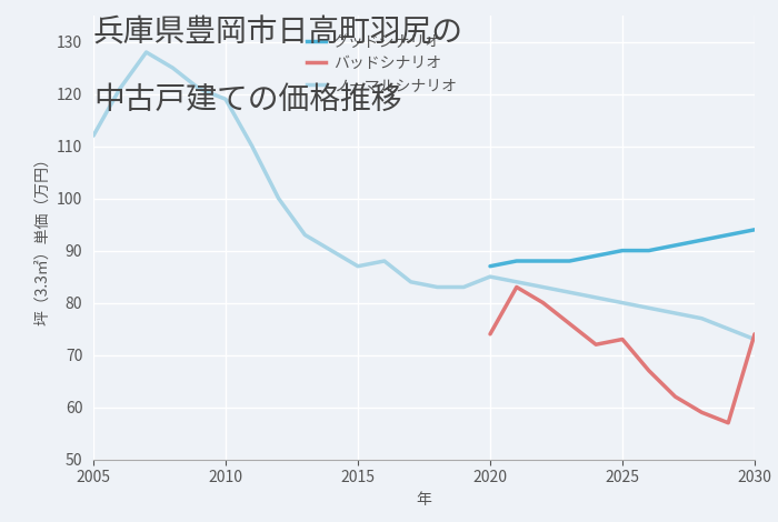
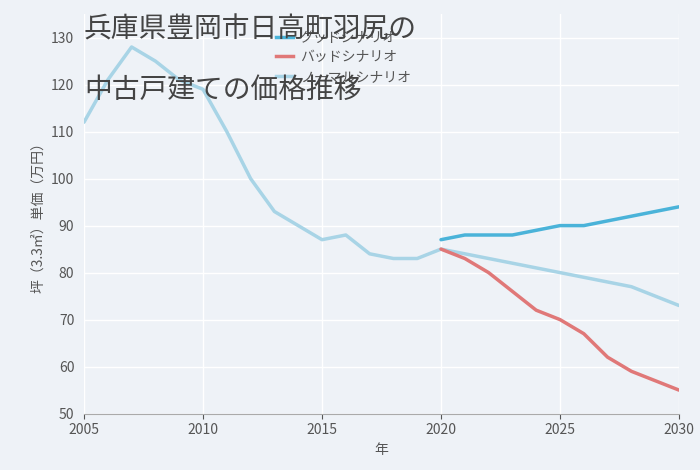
バッドシナリオ/2020: 74 -> 85
バッドシナリオ/2025: 73 -> 70
バッドシナリオ/2030: 74 -> 55
